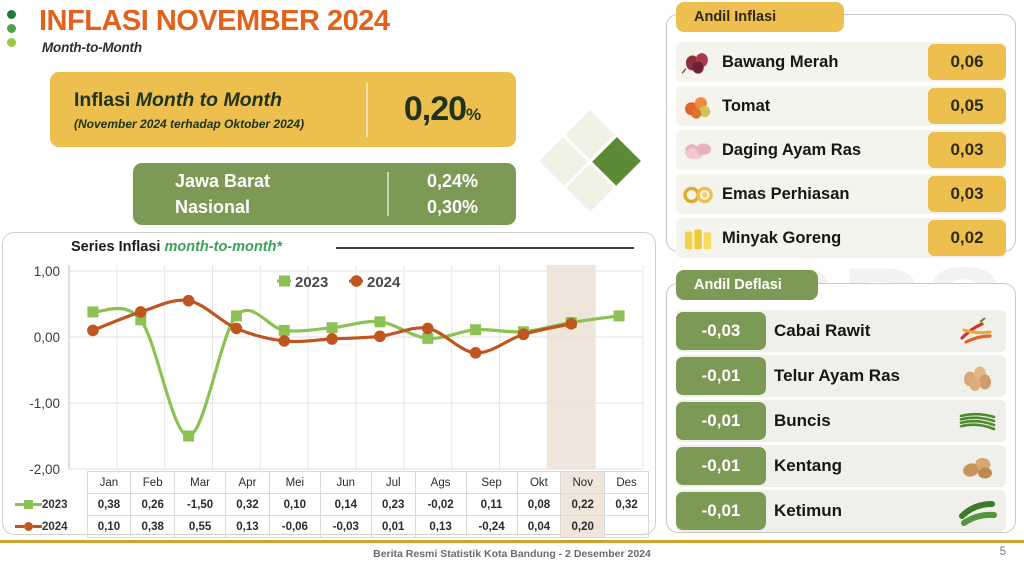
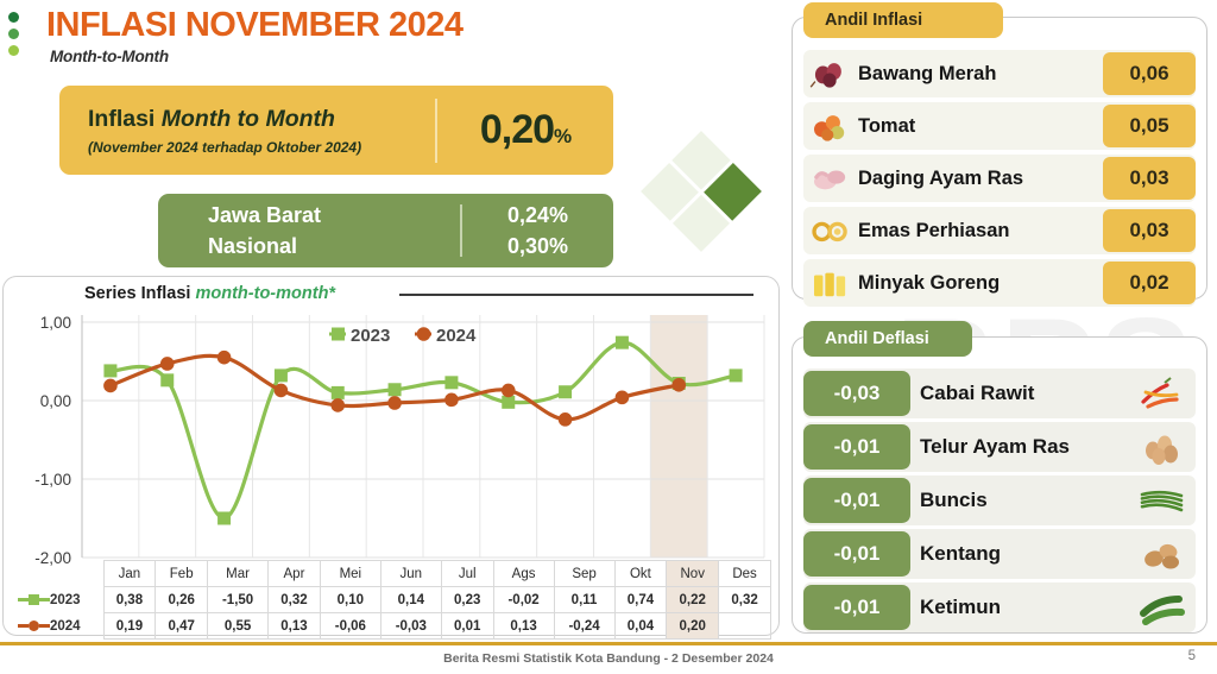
2024/Jan: 0,10 -> 0,19
2024/Feb: 0,38 -> 0,47
2023/Okt: 0,08 -> 0,74
